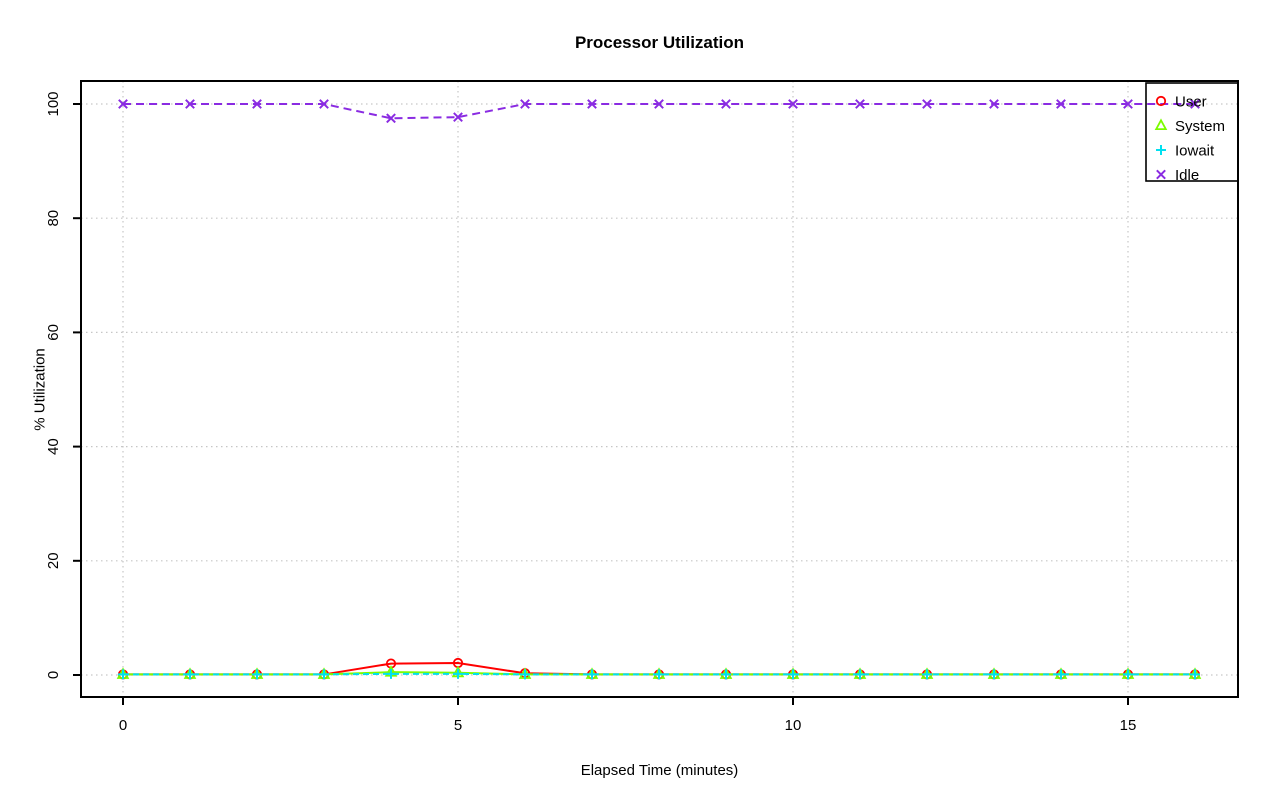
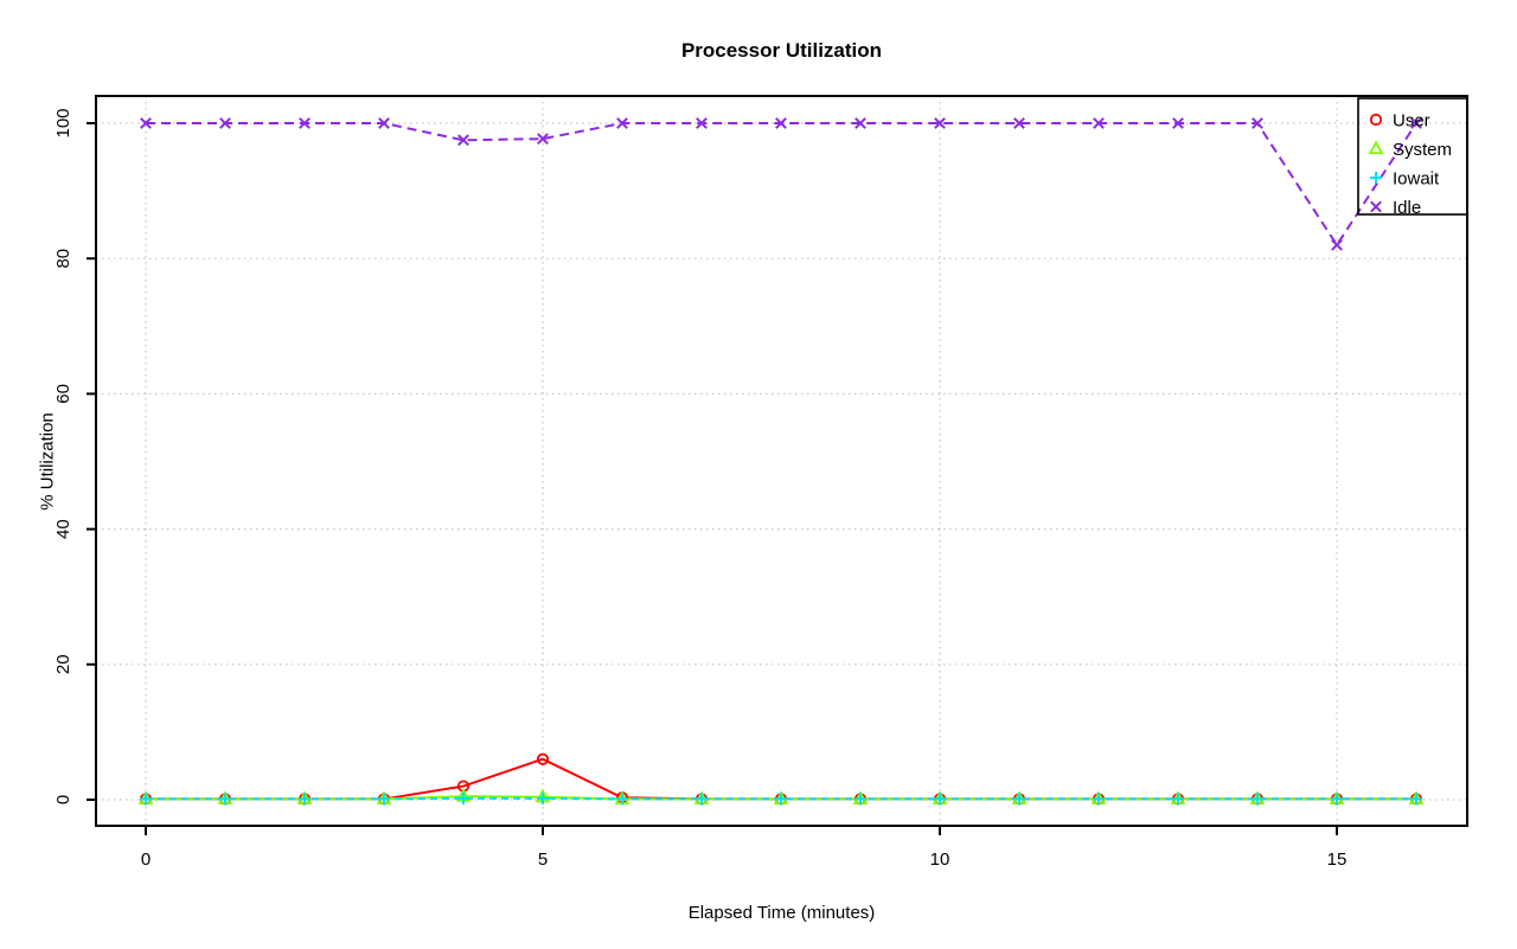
User/5: 2 -> 6
Idle/15: 100 -> 82
